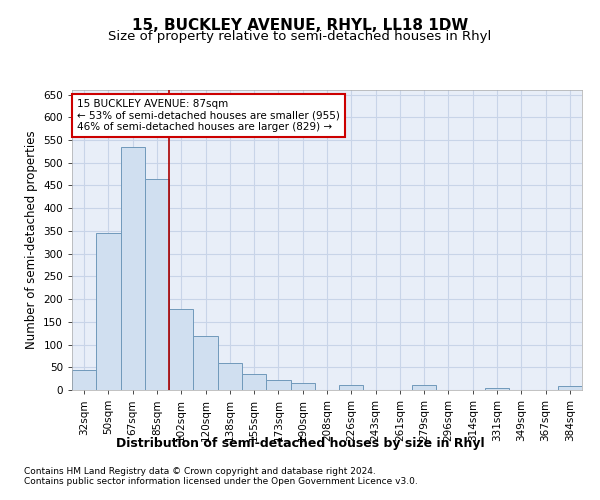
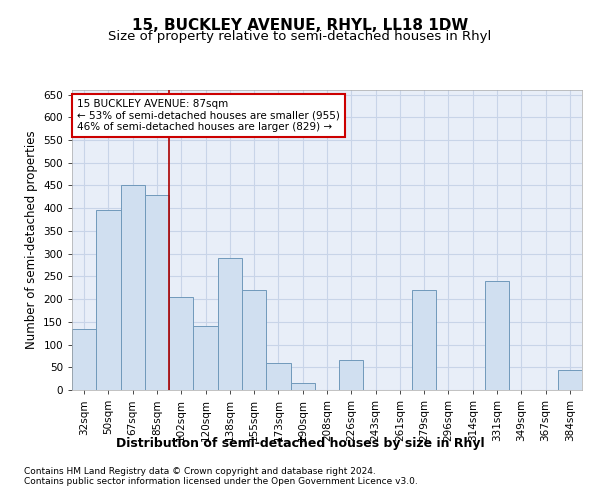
32sqm: 45 -> 135
50sqm: 345 -> 395
67sqm: 535 -> 450
85sqm: 465 -> 430
102sqm: 178 -> 205
120sqm: 118 -> 140
138sqm: 60 -> 290
155sqm: 35 -> 220
173sqm: 22 -> 60
226sqm: 12 -> 65
279sqm: 10 -> 220
331sqm: 5 -> 240
384sqm: 8 -> 45
